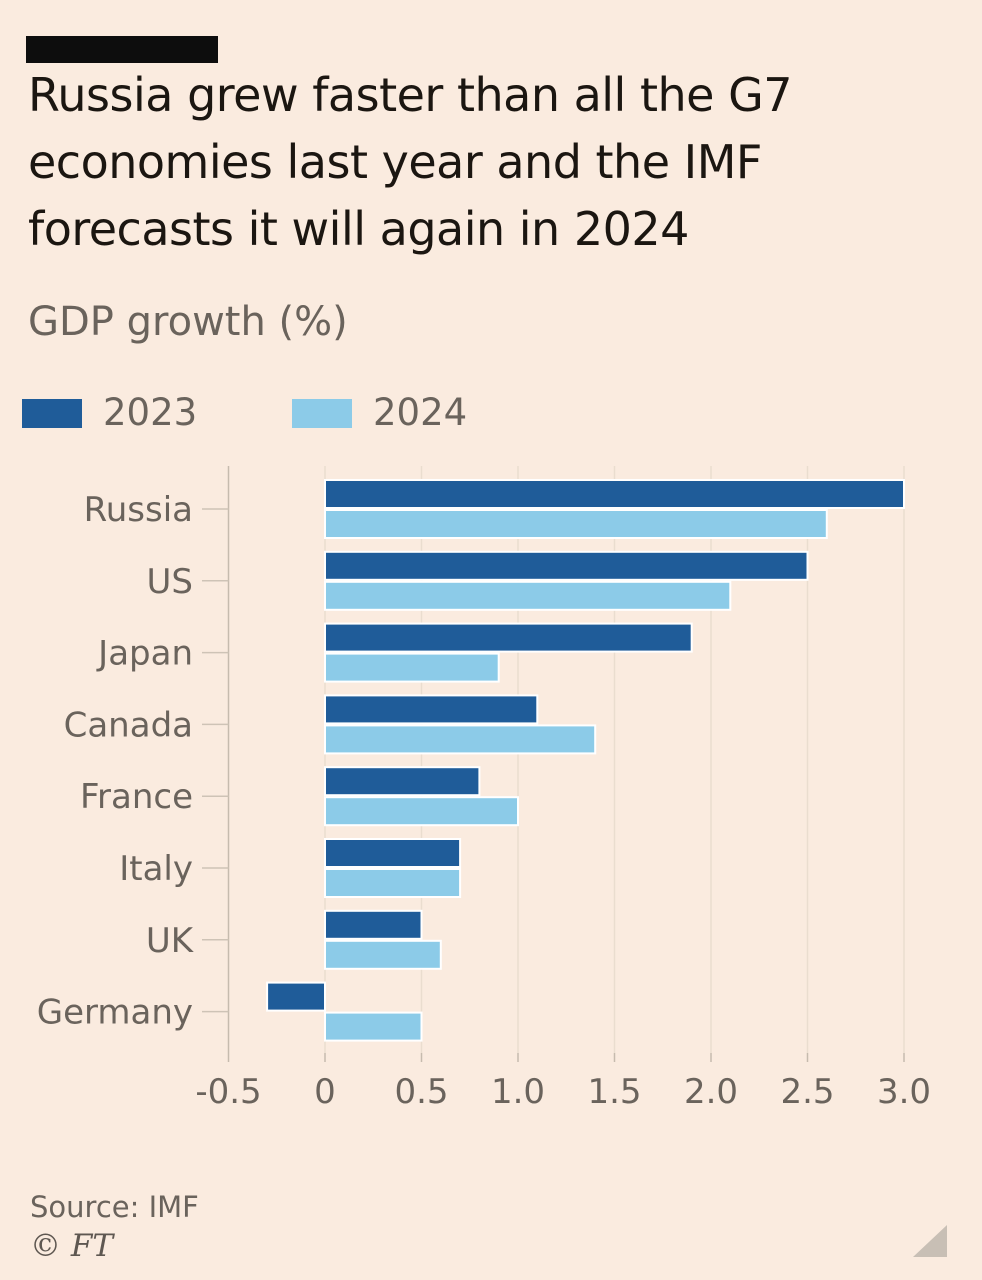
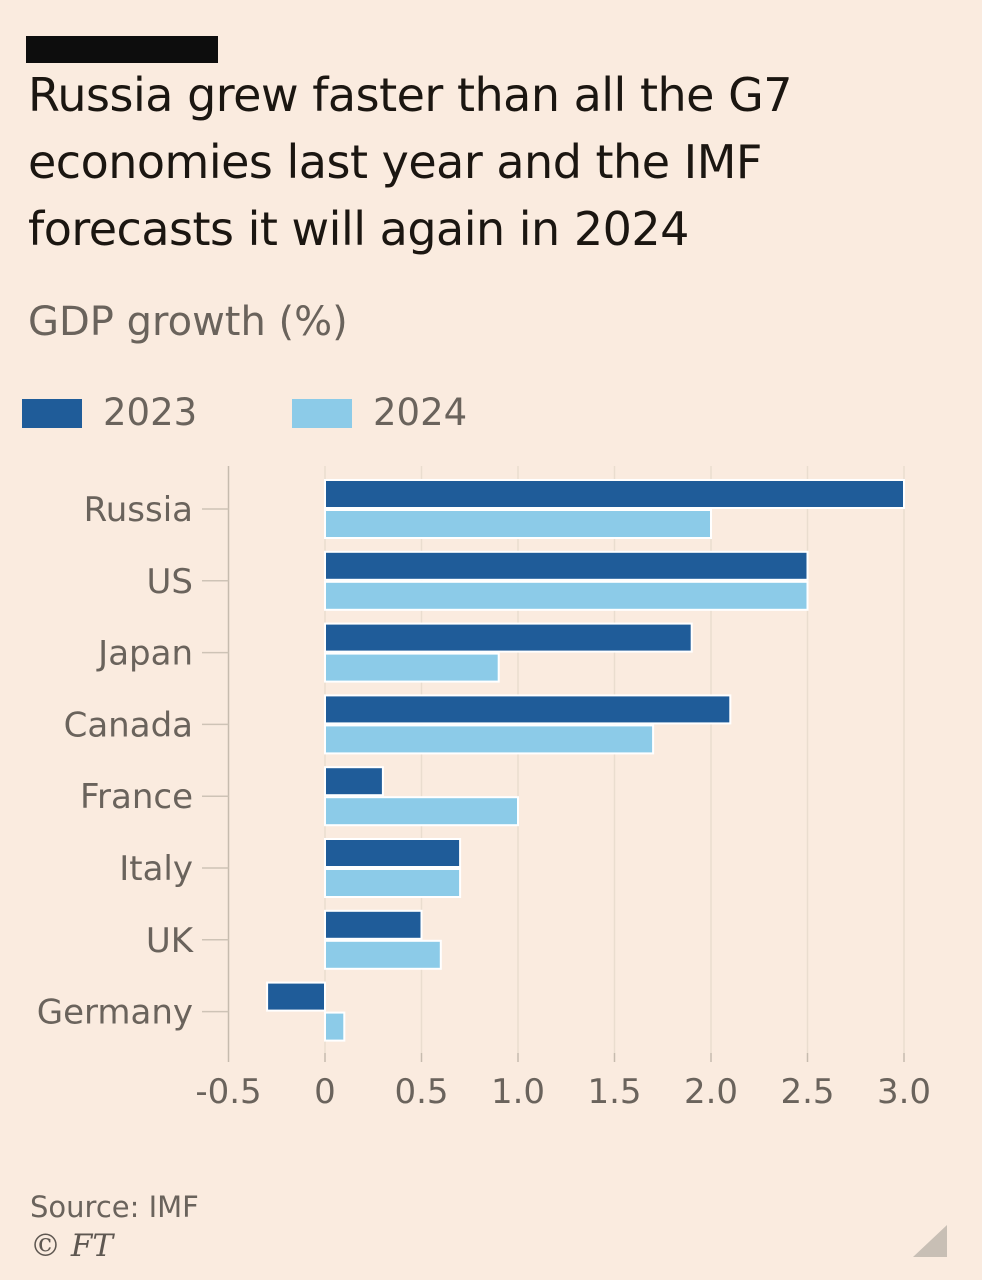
2024/Russia: 2.6 -> 2.0
2024/US: 2.1 -> 2.5
2023/Canada: 1.1 -> 2.1
2024/Canada: 1.4 -> 1.7
2023/France: 0.8 -> 0.3
2024/Germany: 0.5 -> 0.1
